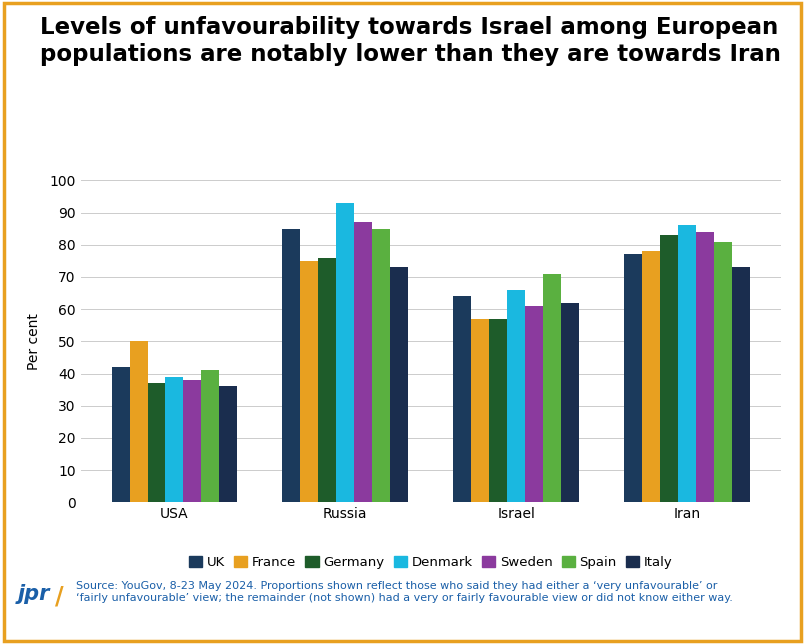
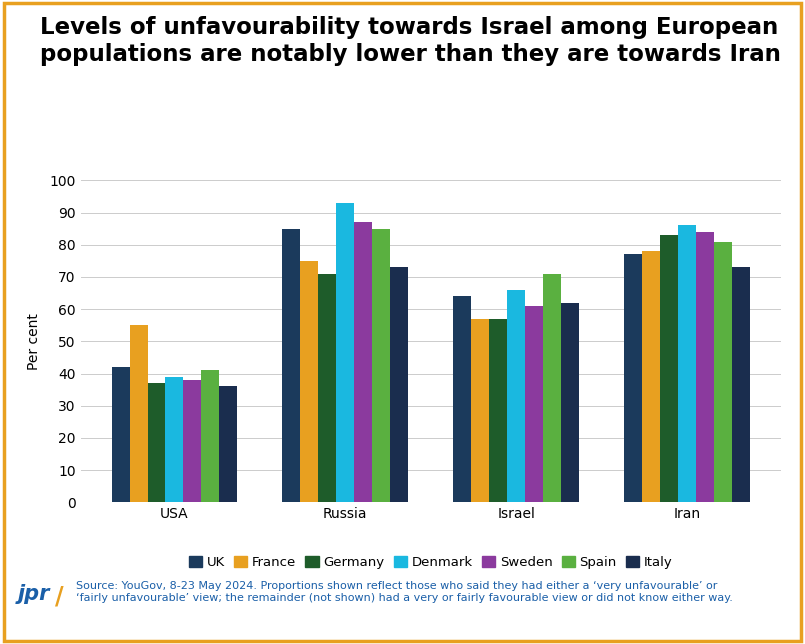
France/USA: 50 -> 55
Germany/Russia: 76 -> 71
